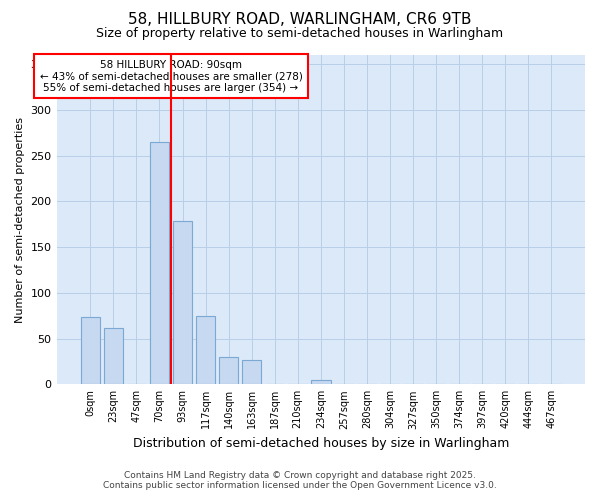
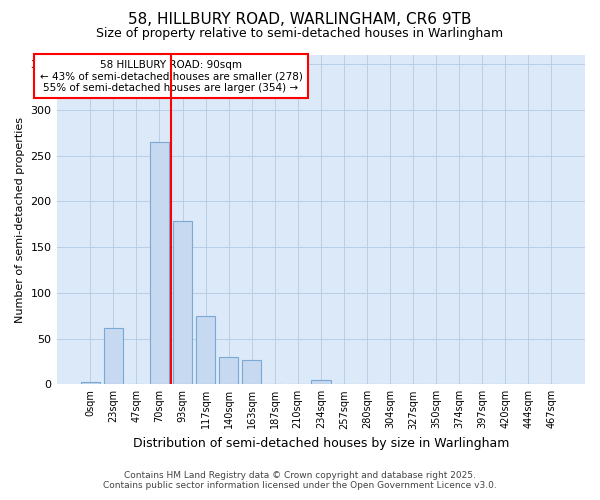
0sqm: 74 -> 3
